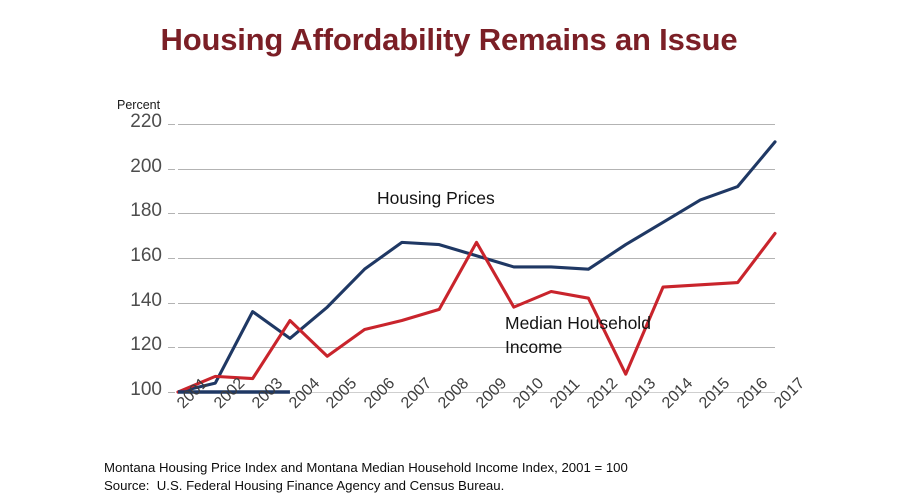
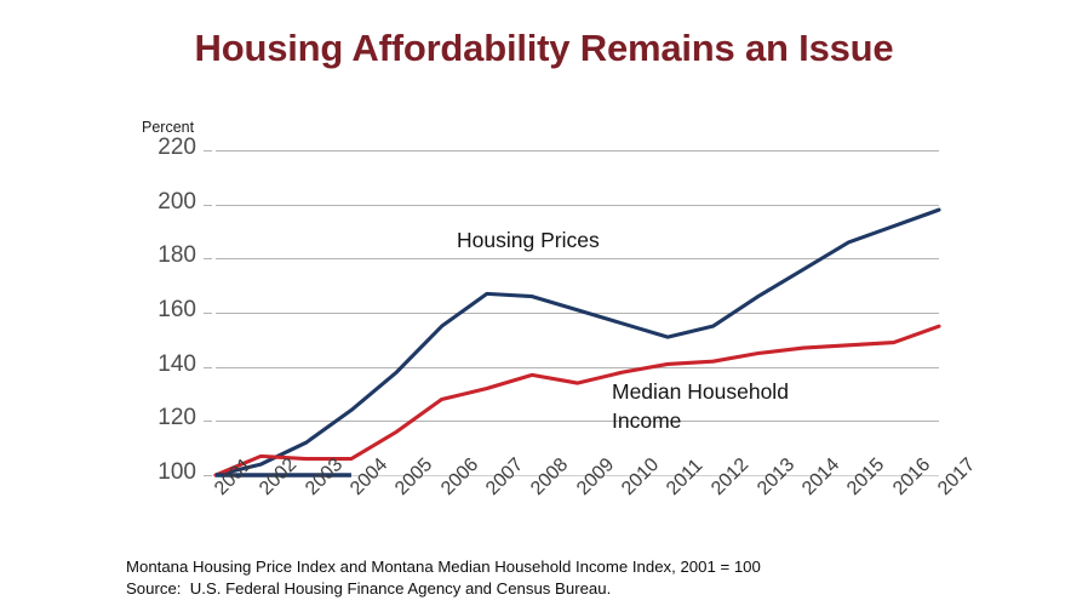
Housing Prices/2003: 136 -> 112
Median Household Income/2004: 132 -> 106
Median Household Income/2009: 167 -> 134
Housing Prices/2011: 156 -> 151
Median Household Income/2011: 145 -> 141
Median Household Income/2013: 108 -> 145
Housing Prices/2017: 212 -> 198
Median Household Income/2017: 171 -> 155
